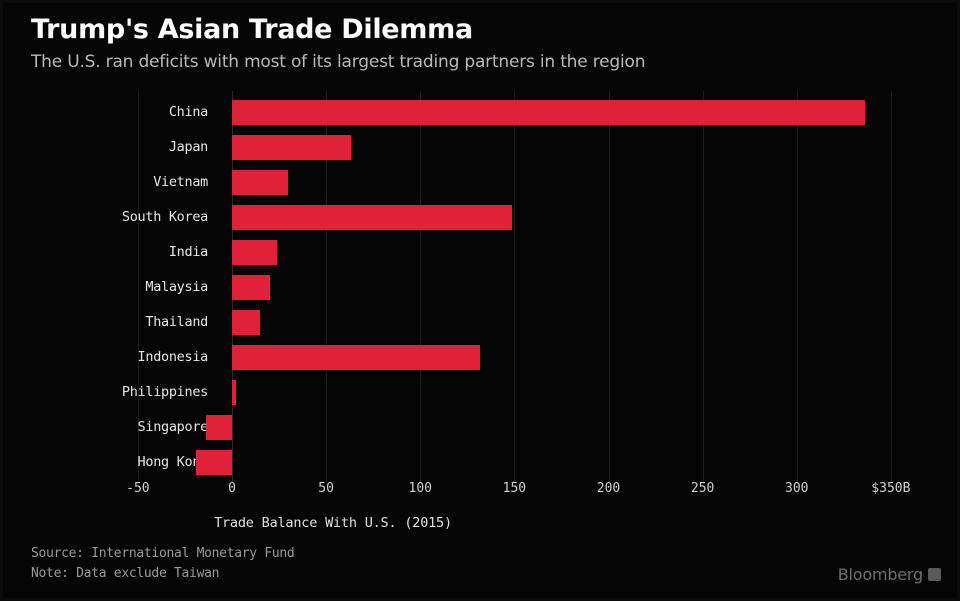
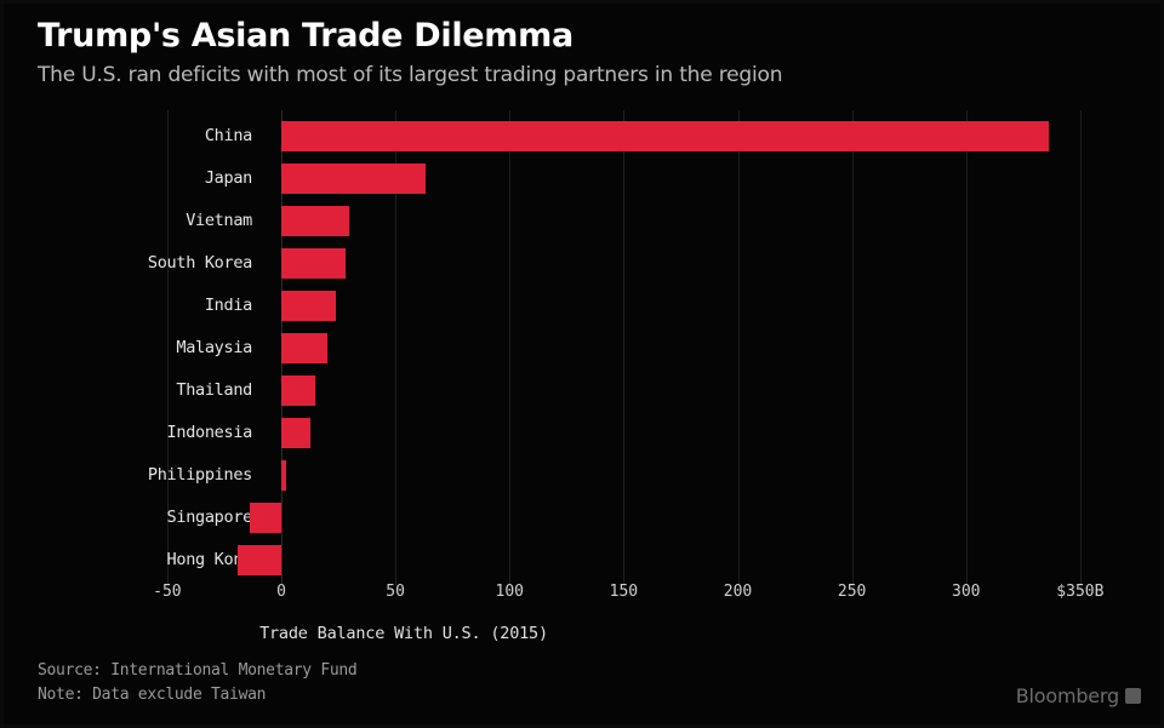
South Korea: $149B -> $28B
Indonesia: $132B -> $13B
